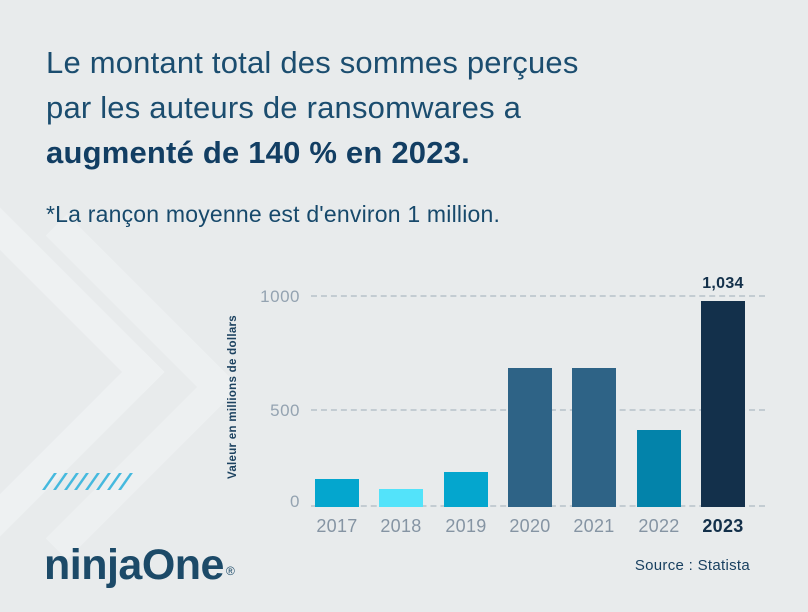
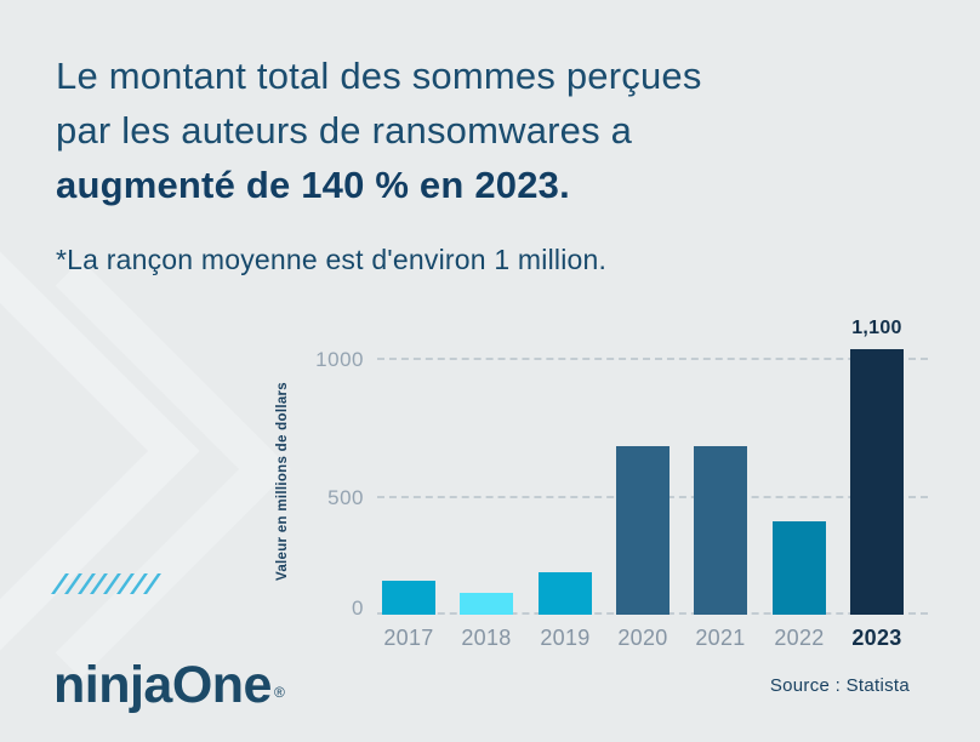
2023: 1,034 -> 1,100
